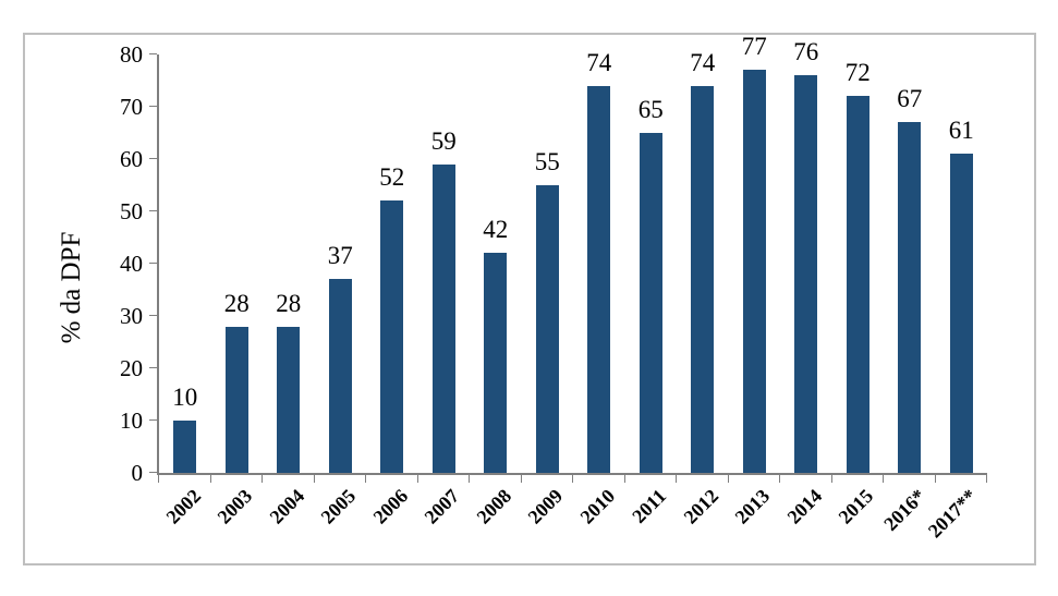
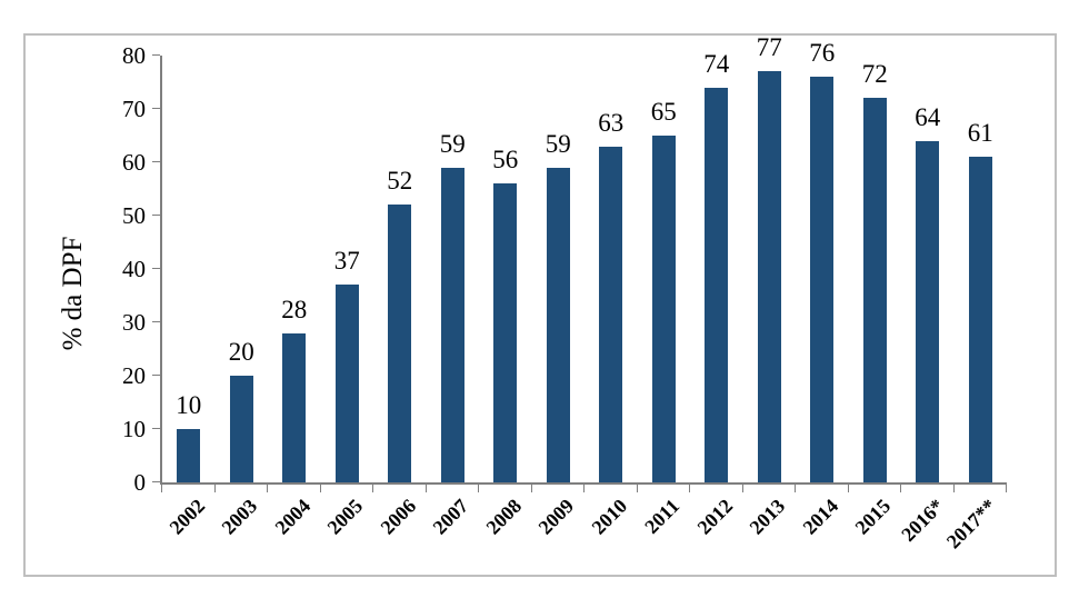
2003: 28 -> 20
2008: 42 -> 56
2009: 55 -> 59
2010: 74 -> 63
2016*: 67 -> 64
